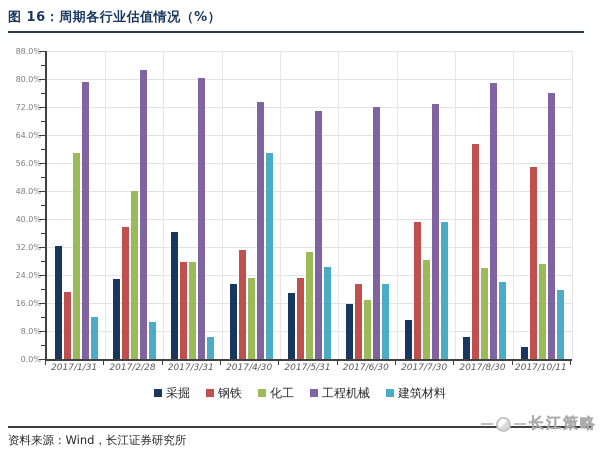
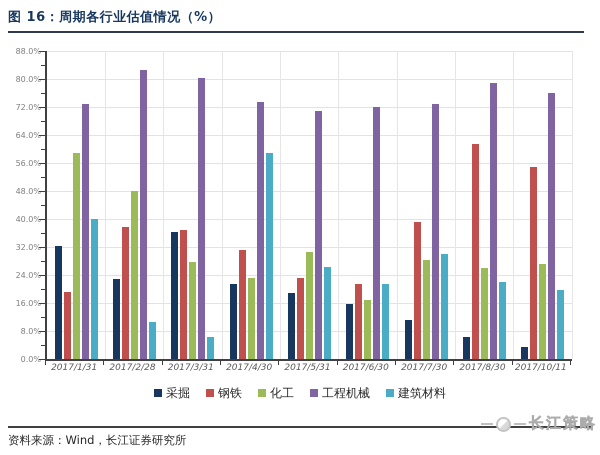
工程机械/2017/1/31: 79% -> 73%
建筑材料/2017/1/31: 12% -> 40%
钢铁/2017/3/31: 28% -> 37%
建筑材料/2017/7/30: 39% -> 30%
